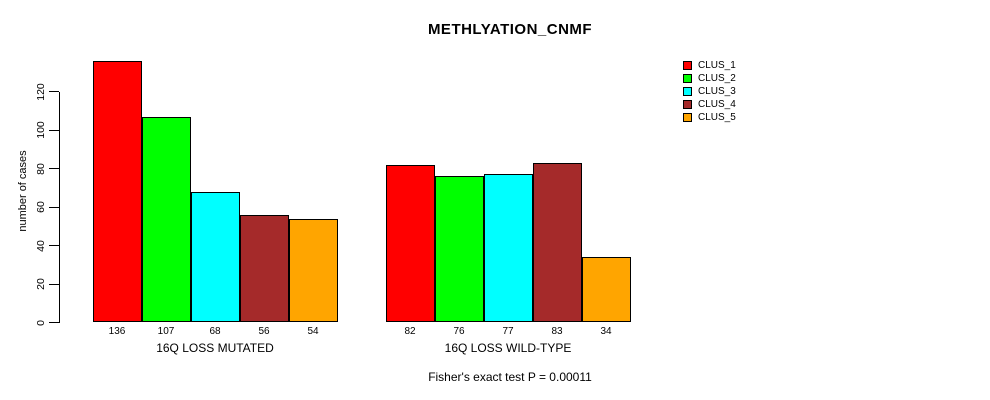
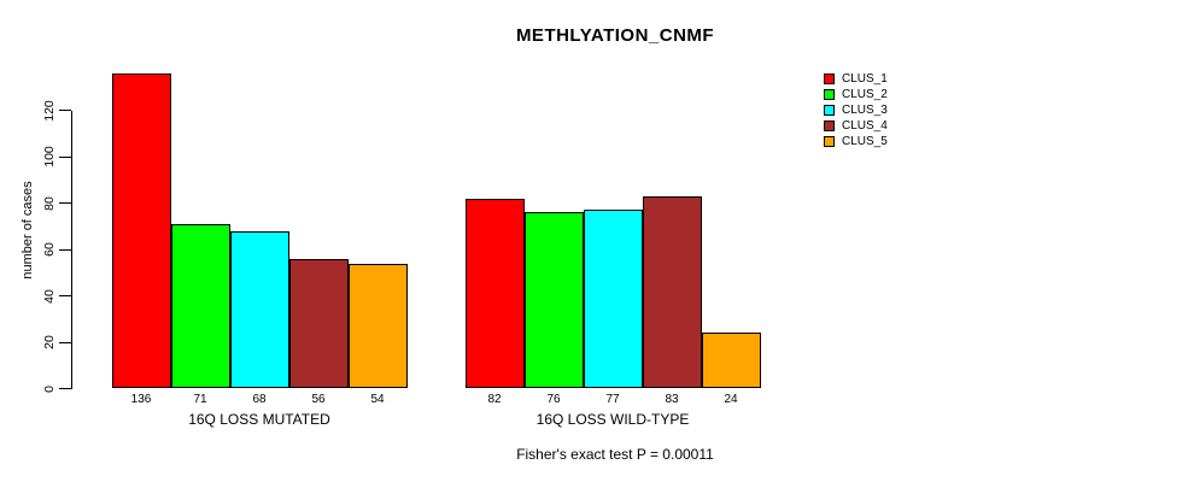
CLUS_2/16Q LOSS MUTATED: 107 -> 71
CLUS_5/16Q LOSS WILD-TYPE: 34 -> 24
